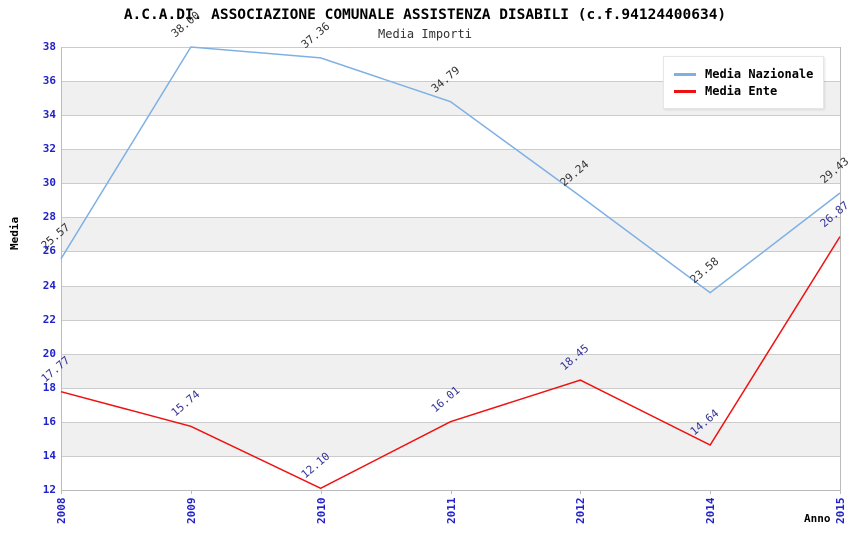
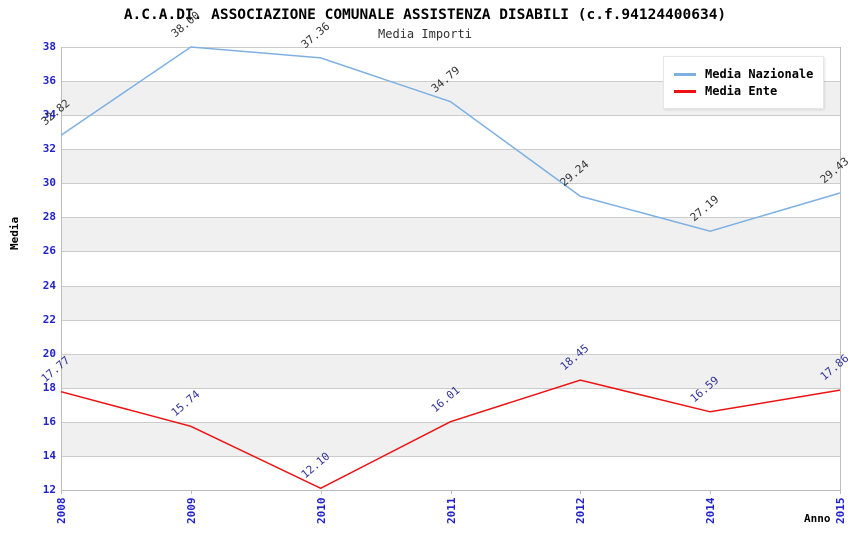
Media Nazionale/2008: 25.57 -> 32.82
Media Nazionale/2014: 23.58 -> 27.19
Media Ente/2014: 14.64 -> 16.59
Media Ente/2015: 26.87 -> 17.86
